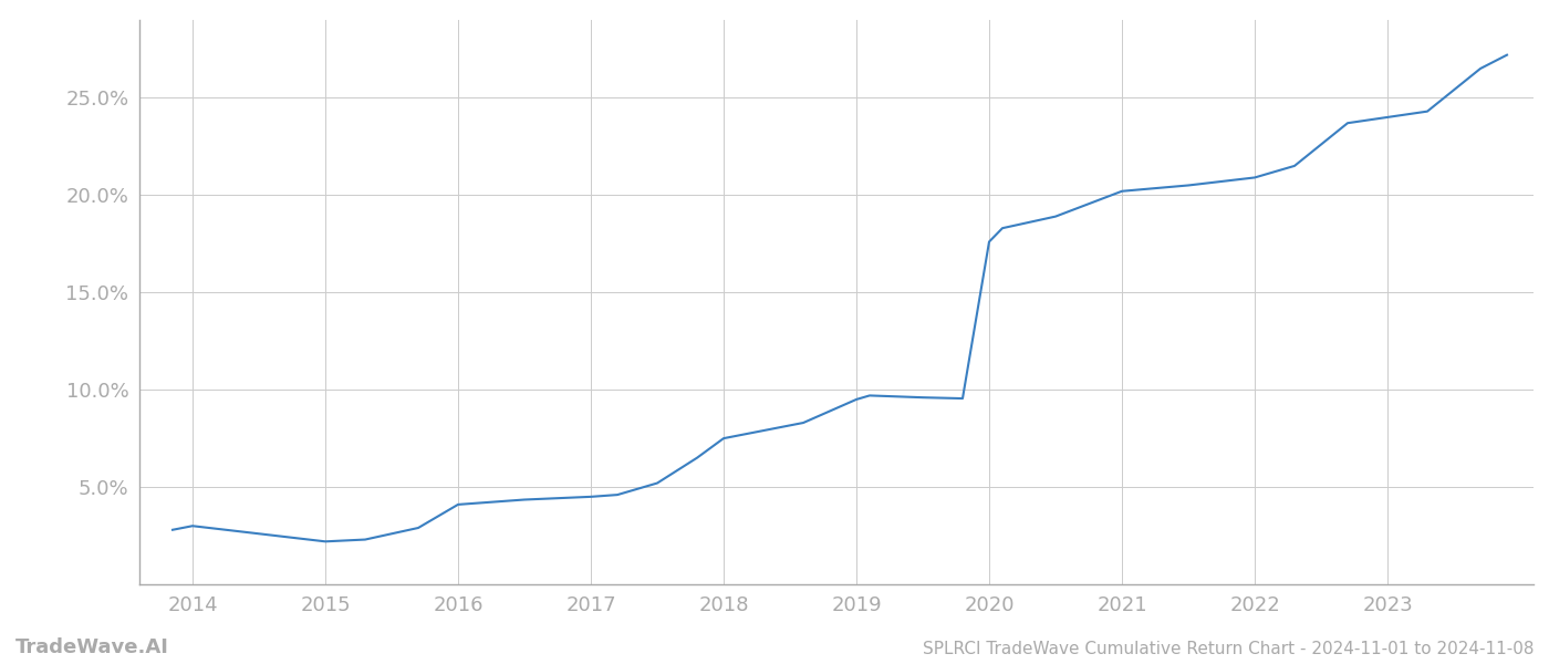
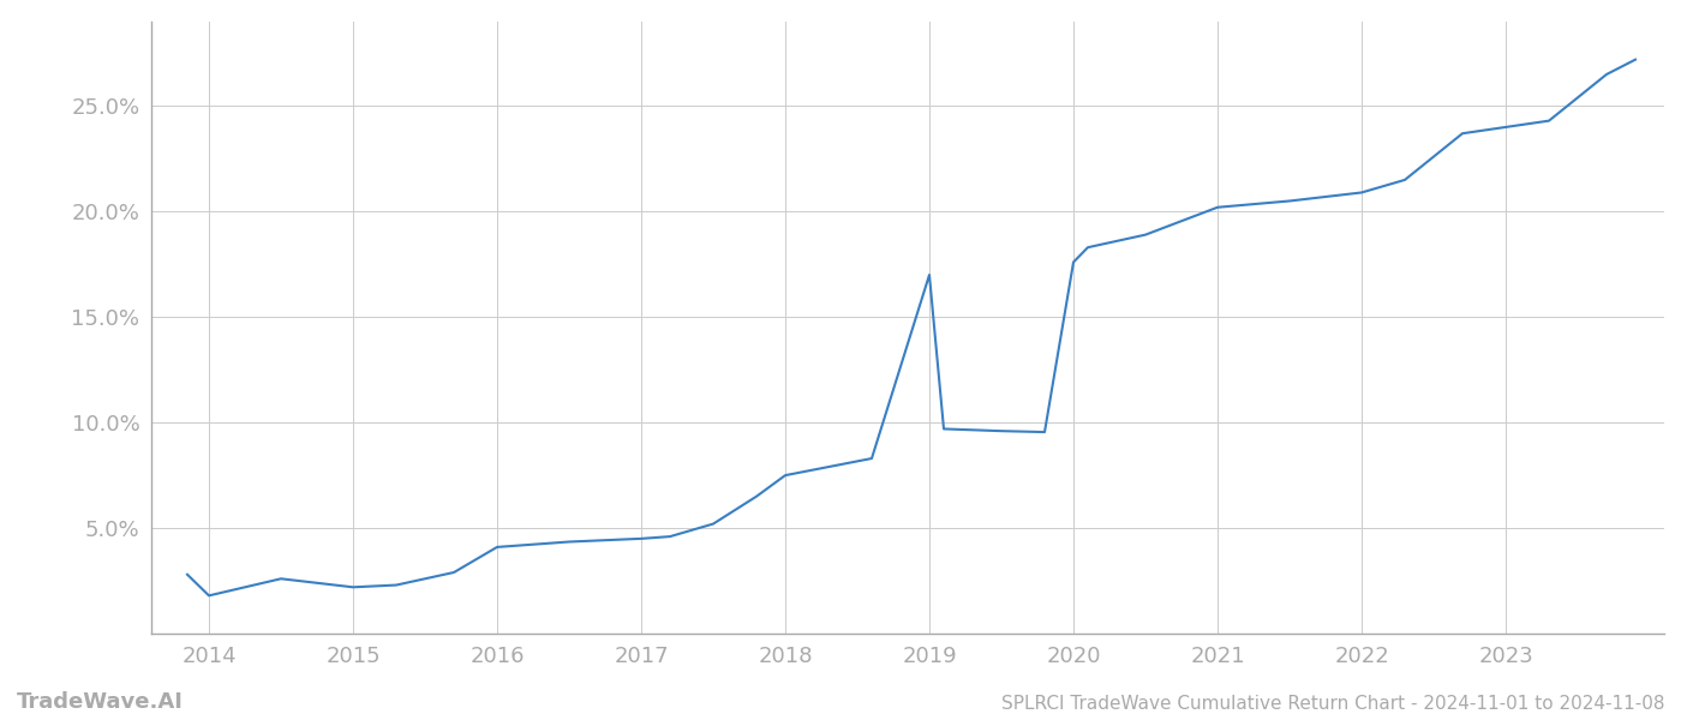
2014: 3.0% -> 1.8%
2019: 9.5% -> 17.0%
